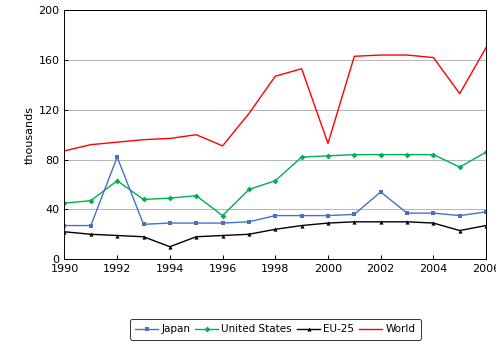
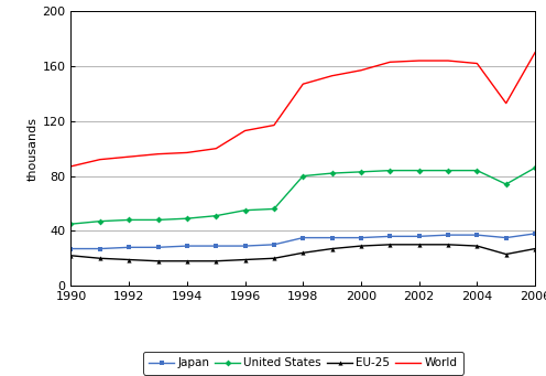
Japan/1992: 82 -> 28
United States/1992: 63 -> 48
EU-25/1994: 10 -> 18
United States/1996: 35 -> 55
World/1996: 91 -> 113
United States/1998: 63 -> 80
World/2000: 93 -> 157
Japan/2002: 54 -> 36
